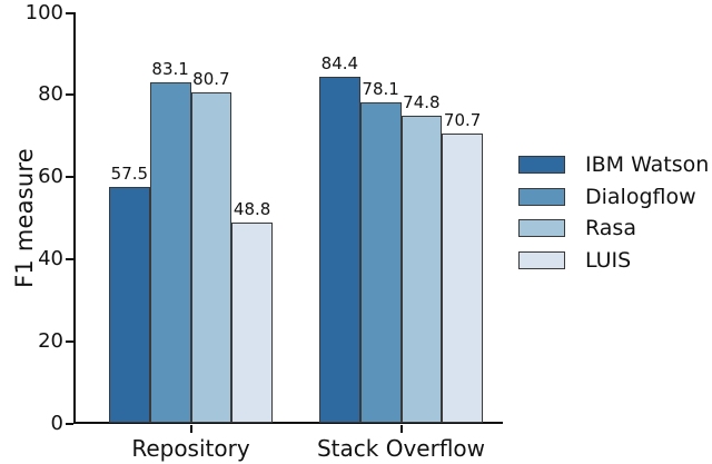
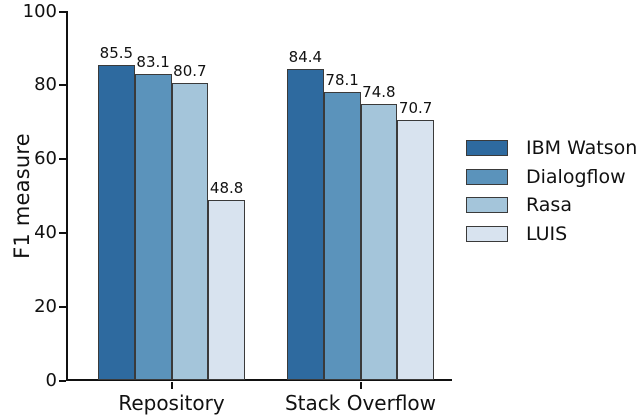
IBM Watson/Repository: 57.5 -> 85.5
